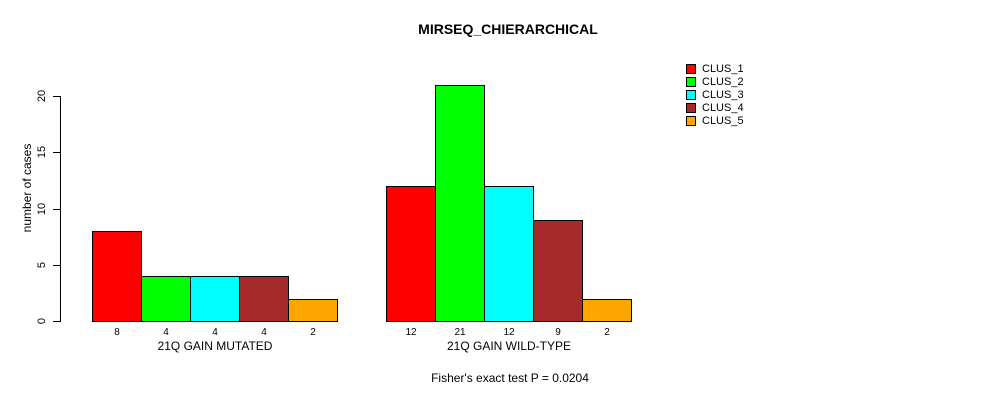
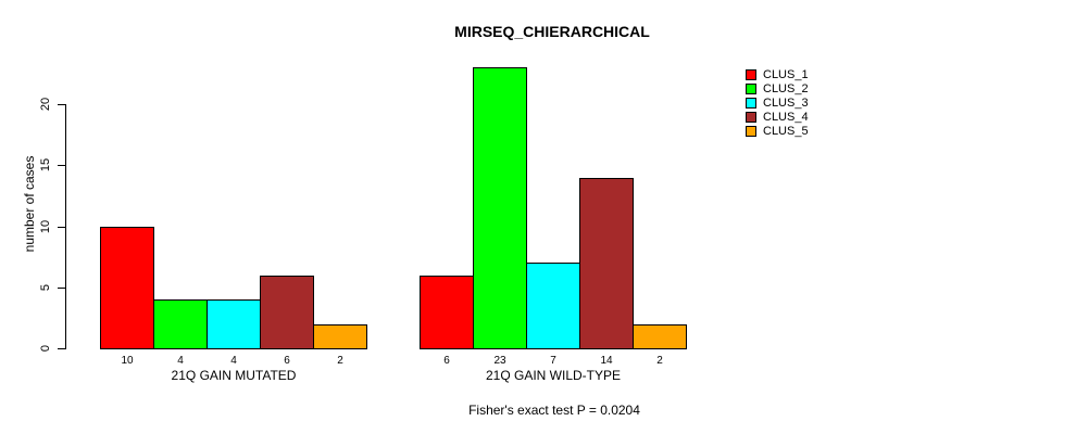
CLUS_1/21Q GAIN MUTATED: 8 -> 10
CLUS_4/21Q GAIN MUTATED: 4 -> 6
CLUS_1/21Q GAIN WILD-TYPE: 12 -> 6
CLUS_2/21Q GAIN WILD-TYPE: 21 -> 23
CLUS_3/21Q GAIN WILD-TYPE: 12 -> 7
CLUS_4/21Q GAIN WILD-TYPE: 9 -> 14
